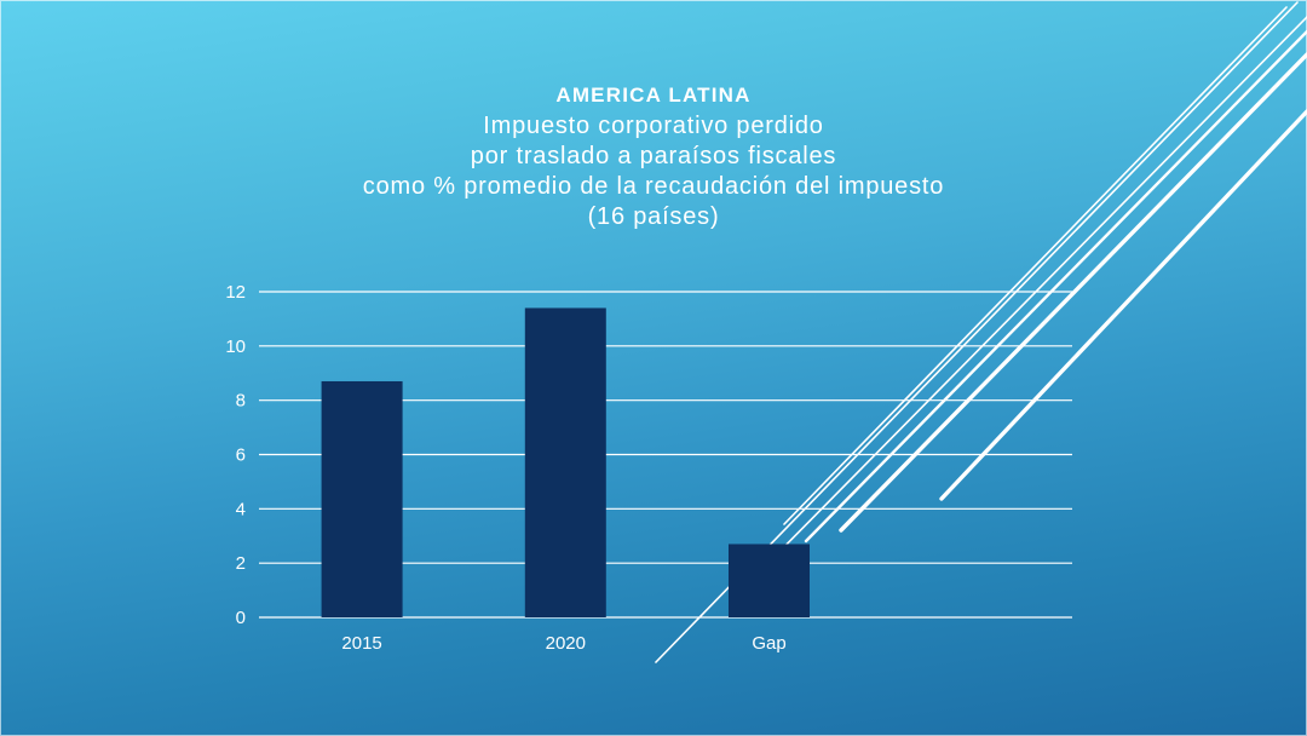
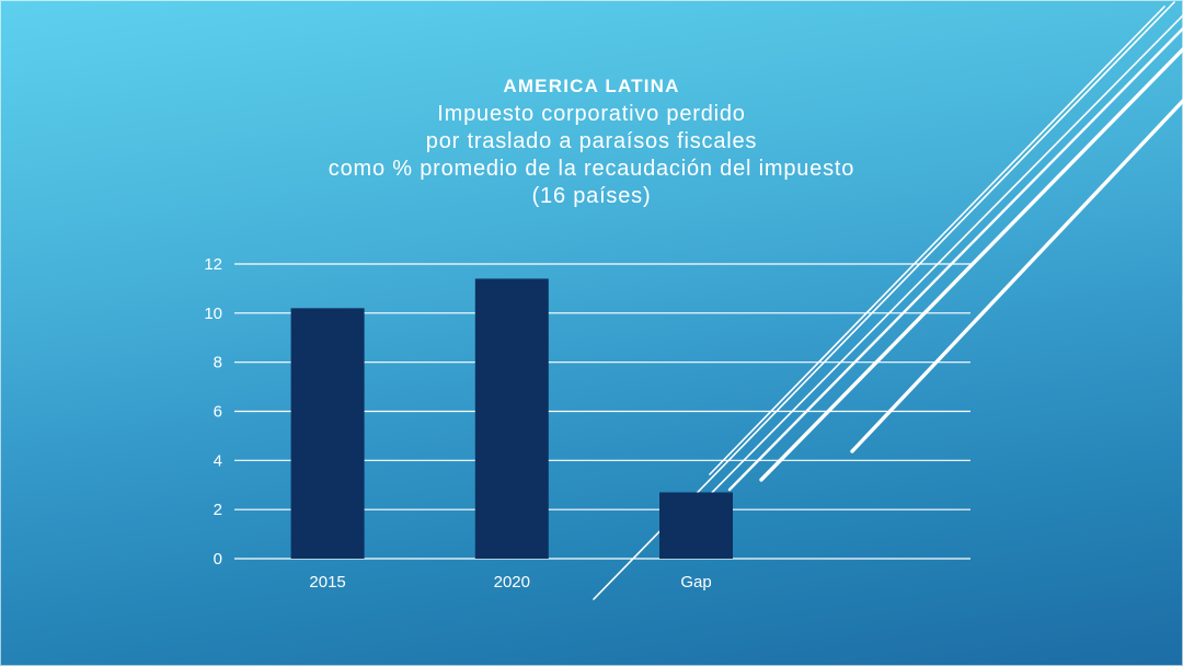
2015: 8.7 -> 10.2
